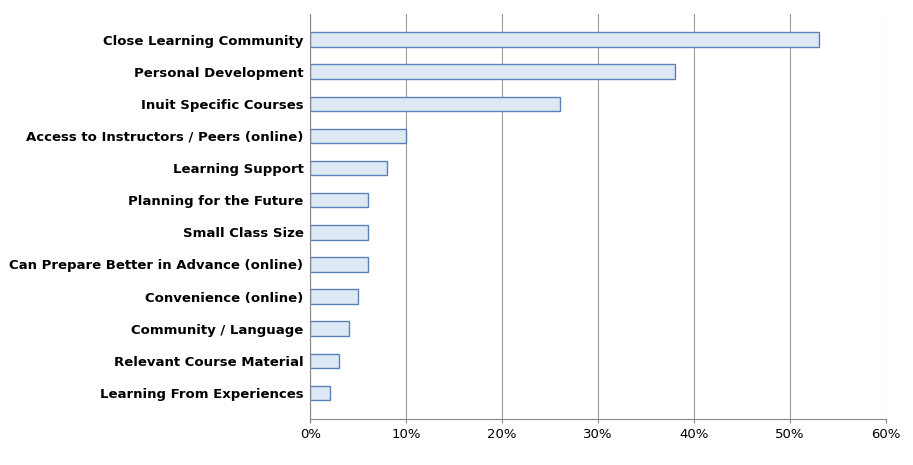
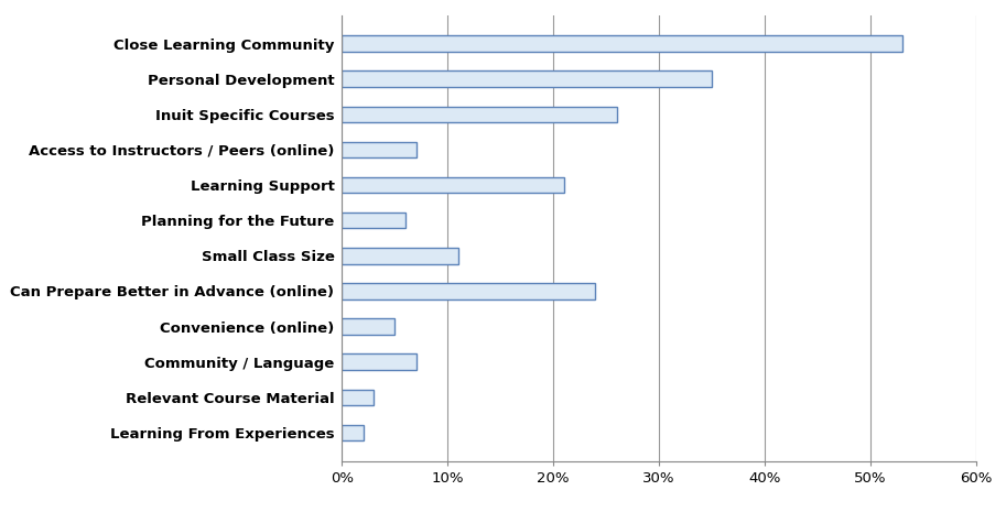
Personal Development: 38% -> 35%
Access to Instructors / Peers (online): 10% -> 7%
Learning Support: 8% -> 21%
Small Class Size: 6% -> 11%
Can Prepare Better in Advance (online): 6% -> 24%
Community / Language: 4% -> 7%
